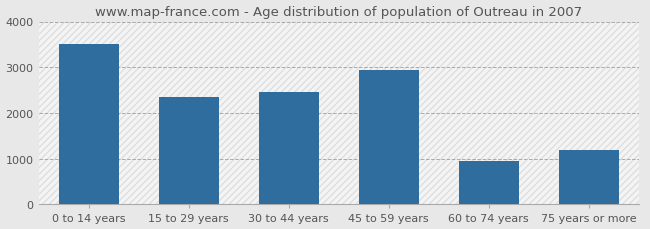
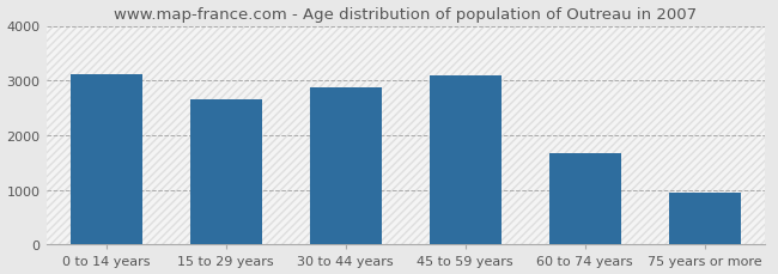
0 to 14 years: 3500 -> 3110
15 to 29 years: 2350 -> 2650
30 to 44 years: 2450 -> 2880
45 to 59 years: 2950 -> 3100
60 to 74 years: 950 -> 1670
75 years or more: 1200 -> 950
